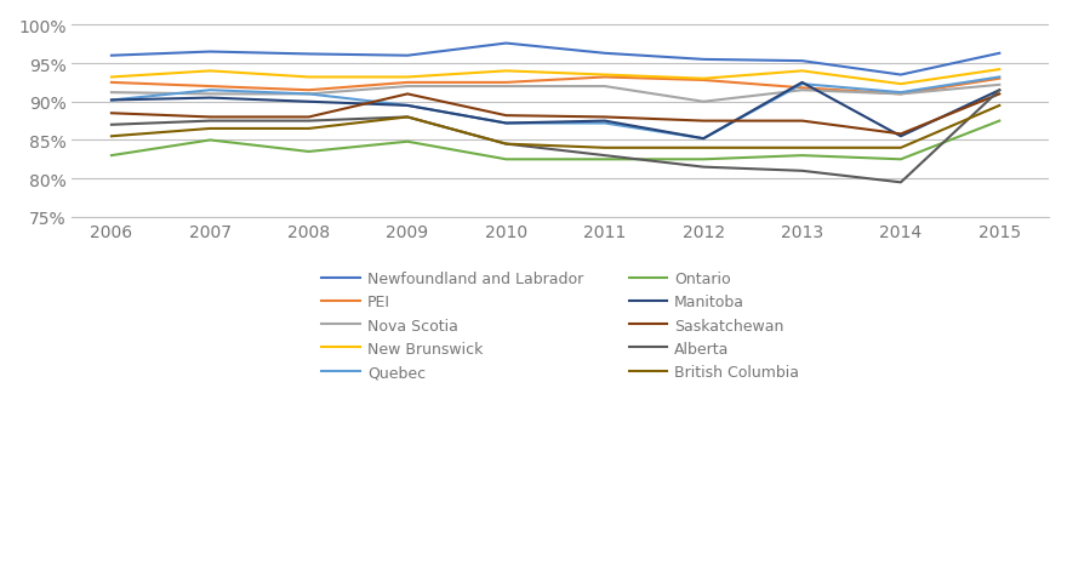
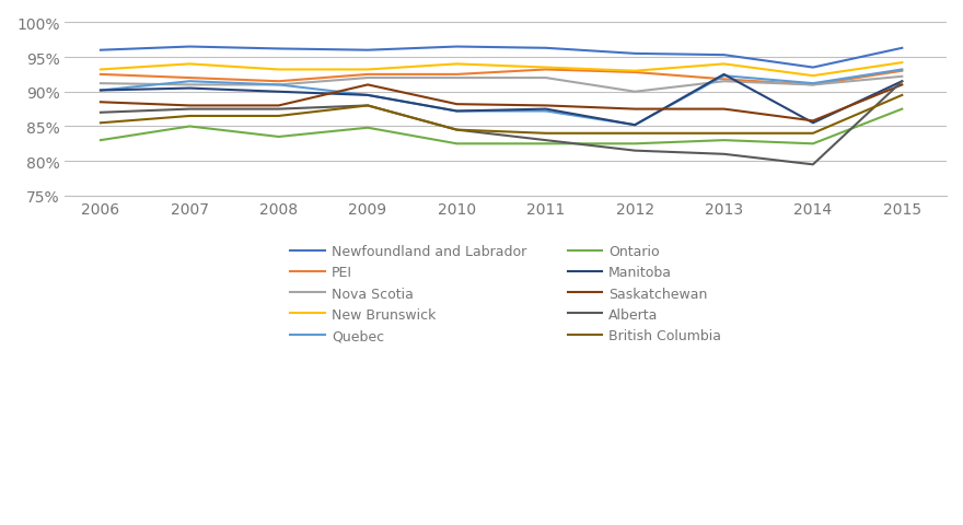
Newfoundland and Labrador/2010: 97.6% -> 96.5%
